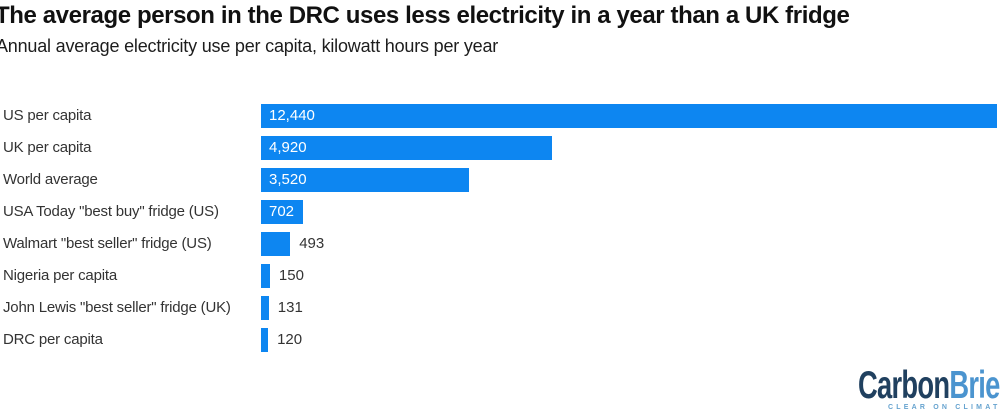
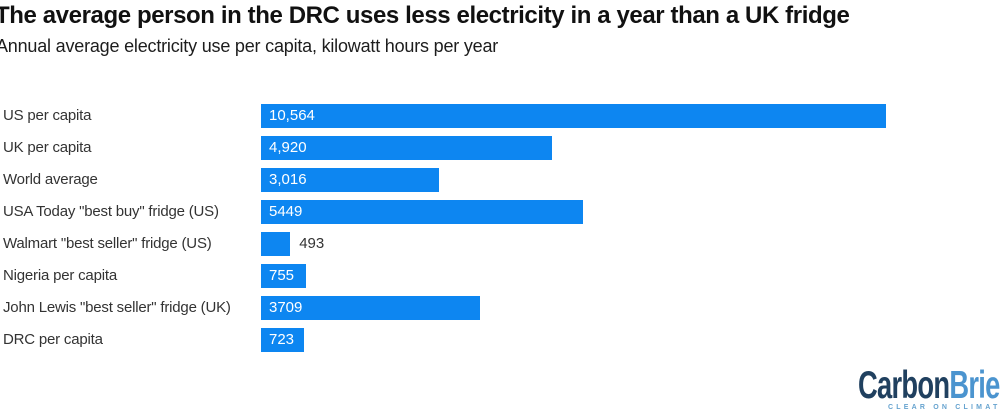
US per capita: 12,440 -> 10,564
World average: 3,520 -> 3,016
USA Today "best buy" fridge (US): 702 -> 5449
Nigeria per capita: 150 -> 755
John Lewis "best seller" fridge (UK): 131 -> 3709
DRC per capita: 120 -> 723
